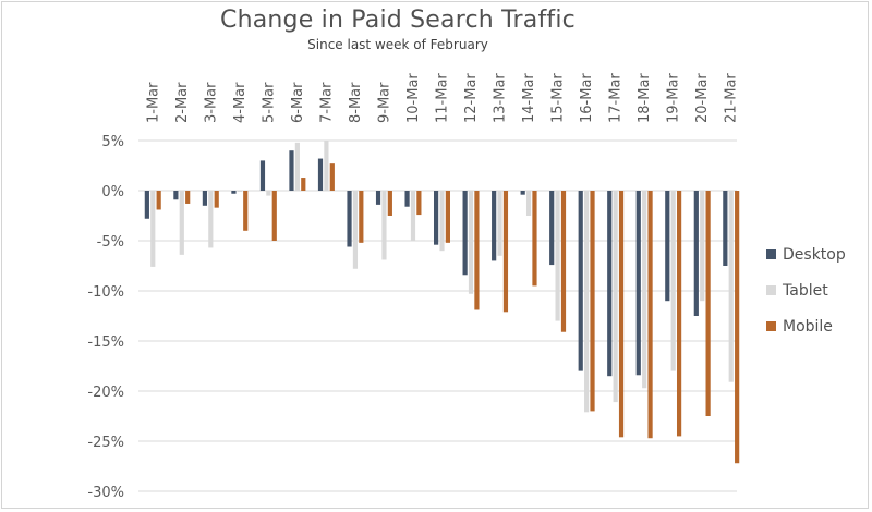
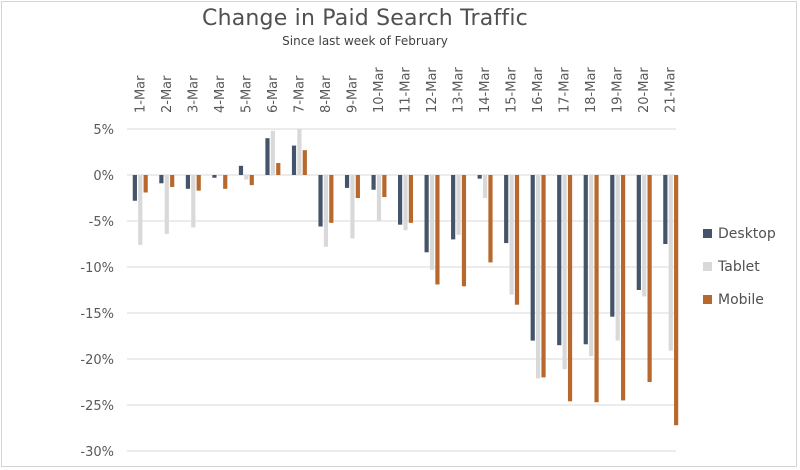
Mobile/4-Mar: -4% -> -2%
Desktop/5-Mar: 3% -> 1%
Mobile/5-Mar: -5% -> -1%
Desktop/19-Mar: -11% -> -15%
Tablet/20-Mar: -11% -> -13%
